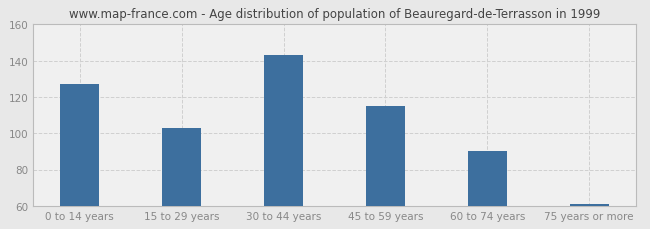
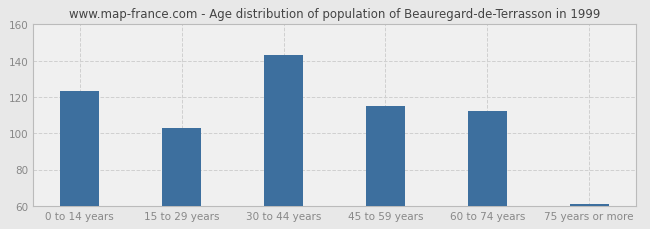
0 to 14 years: 127 -> 123
60 to 74 years: 90 -> 112
